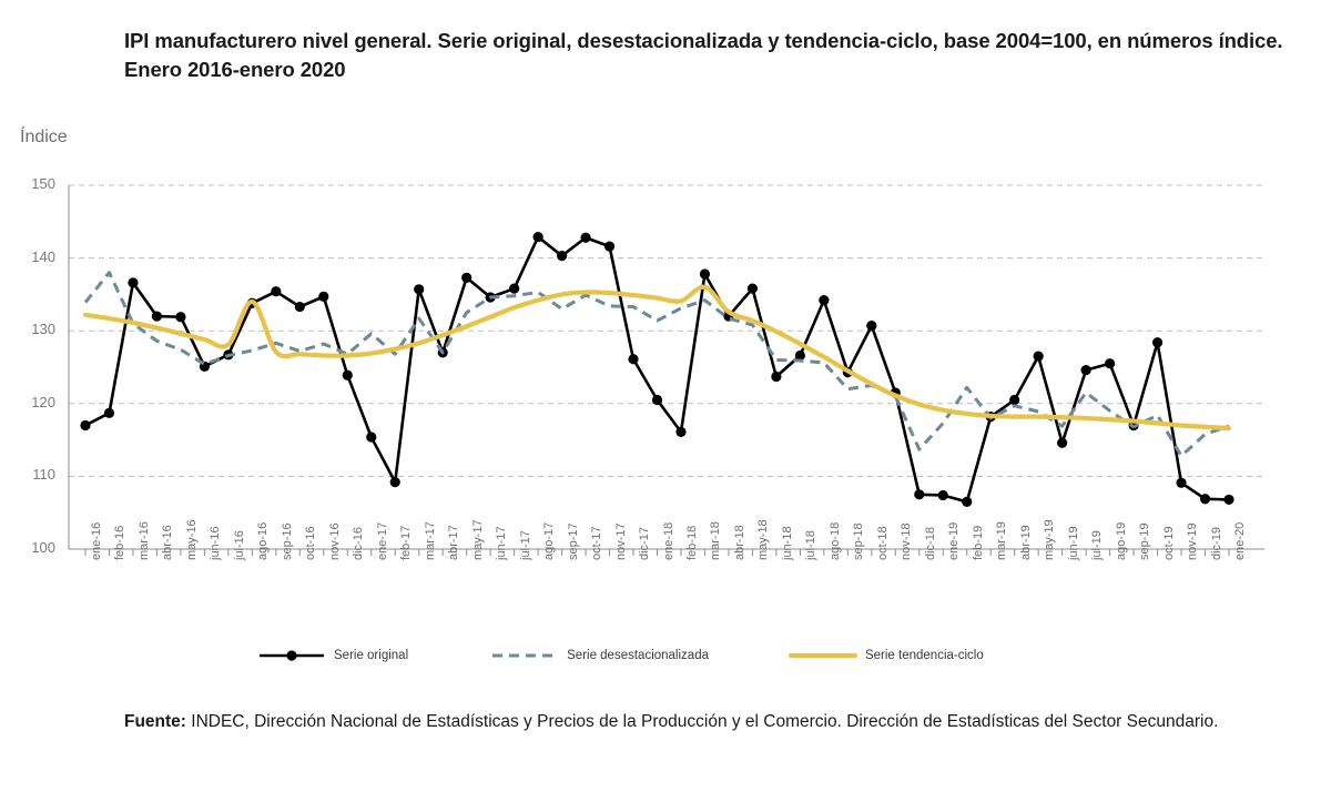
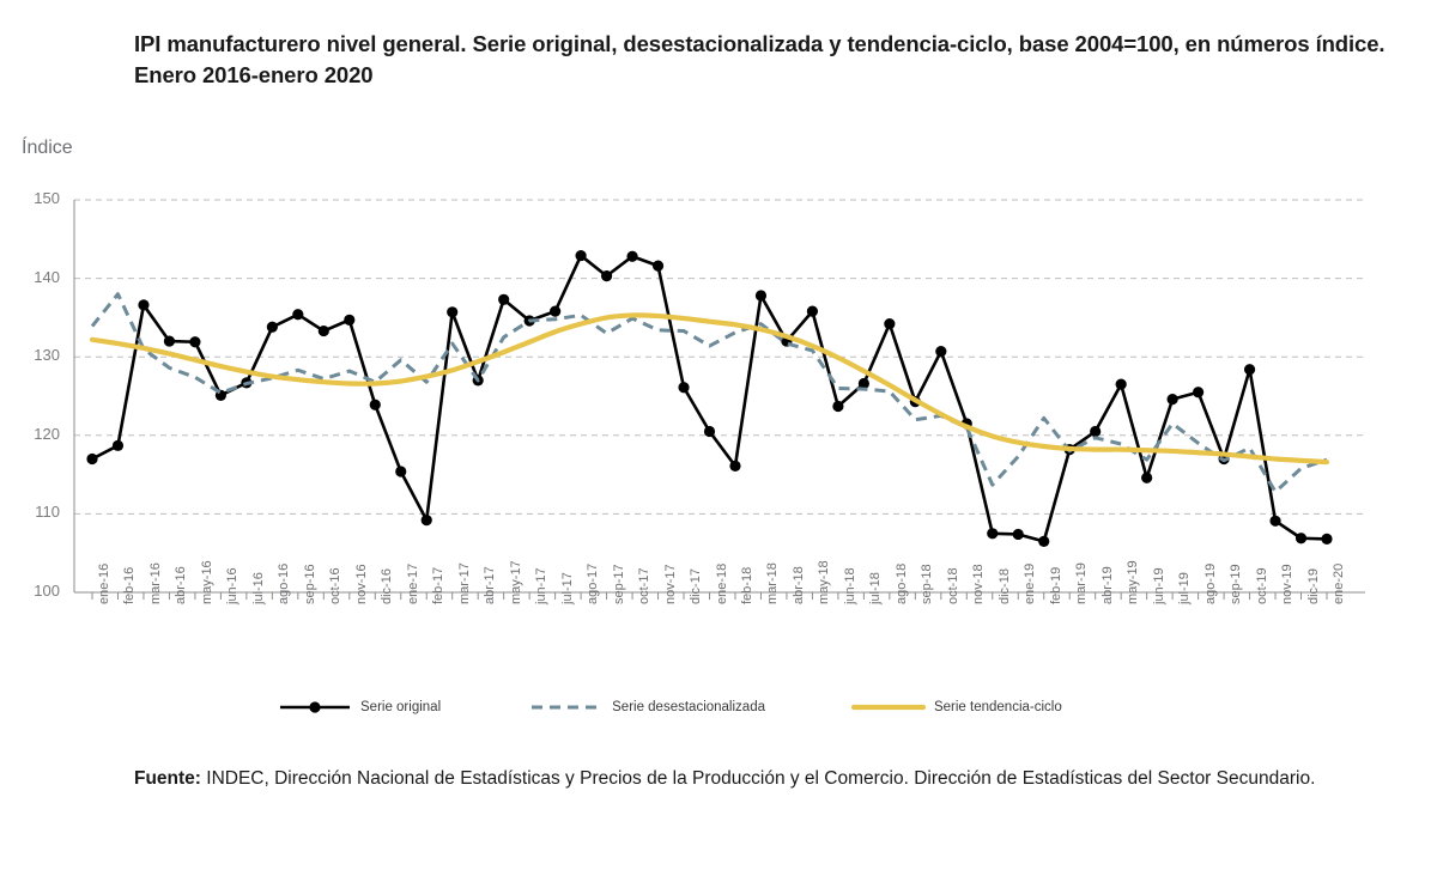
Serie tendencia-ciclo/ago-16: 134 -> 128
Serie tendencia-ciclo/mar-18: 136 -> 134
